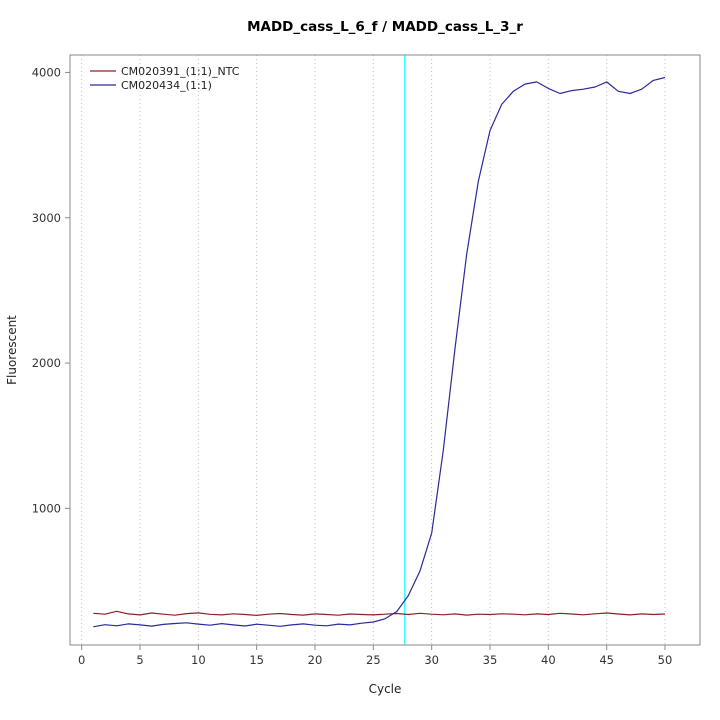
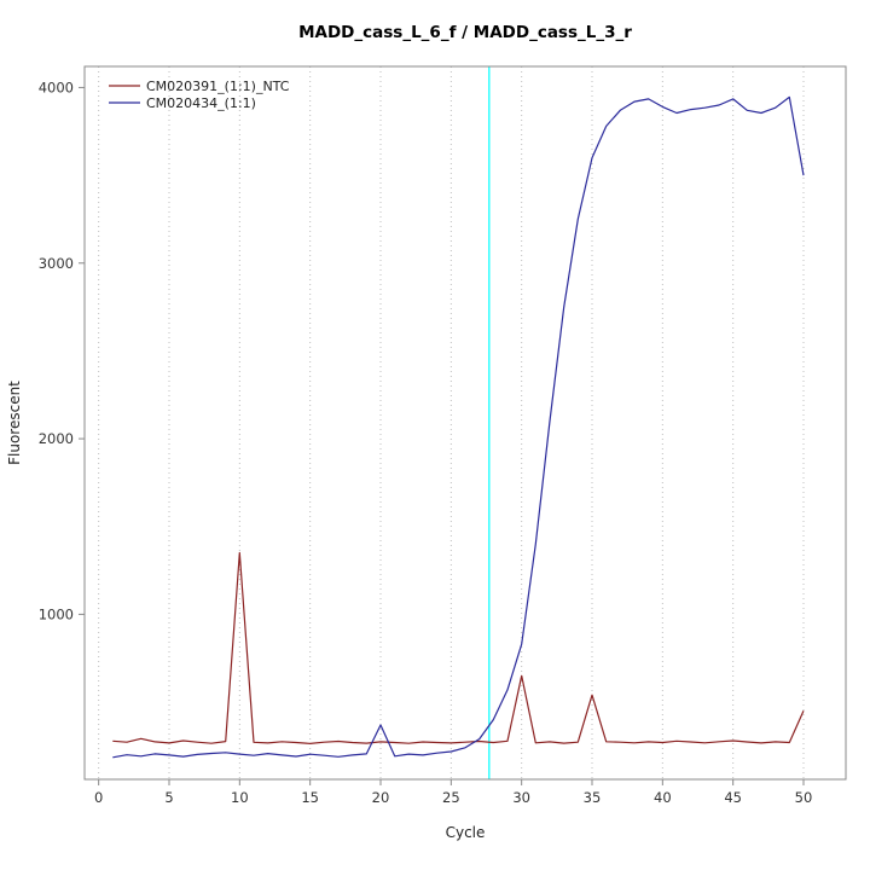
CM020391_(1:1)_NTC/10: 280 -> 1350
CM020434_(1:1)/20: 200 -> 370
CM020391_(1:1)_NTC/30: 270 -> 650
CM020391_(1:1)_NTC/35: 270 -> 540
CM020391_(1:1)_NTC/50: 270 -> 450
CM020434_(1:1)/50: 3960 -> 3500
